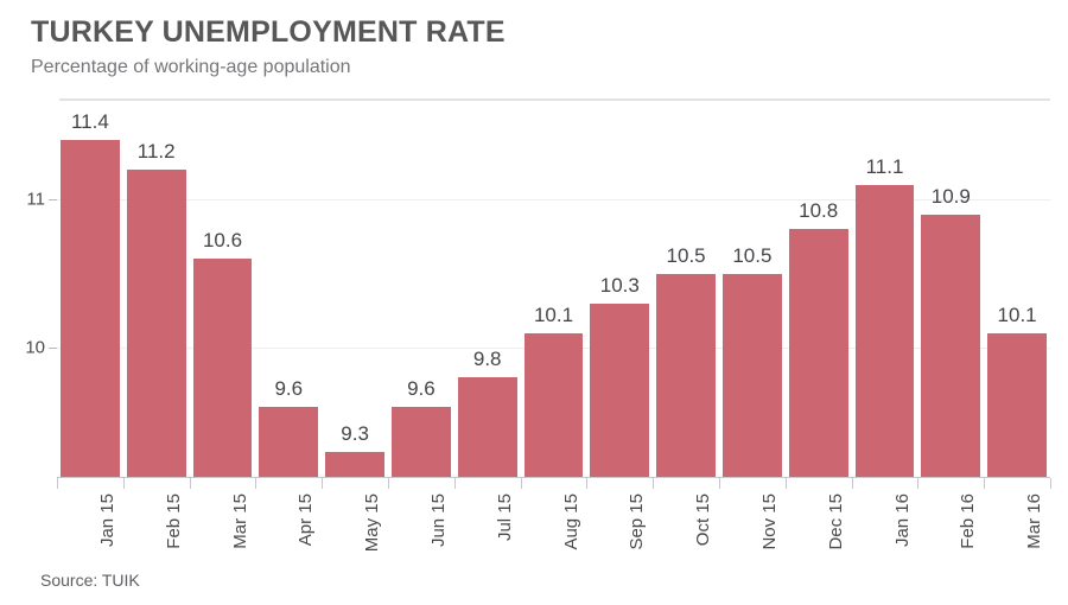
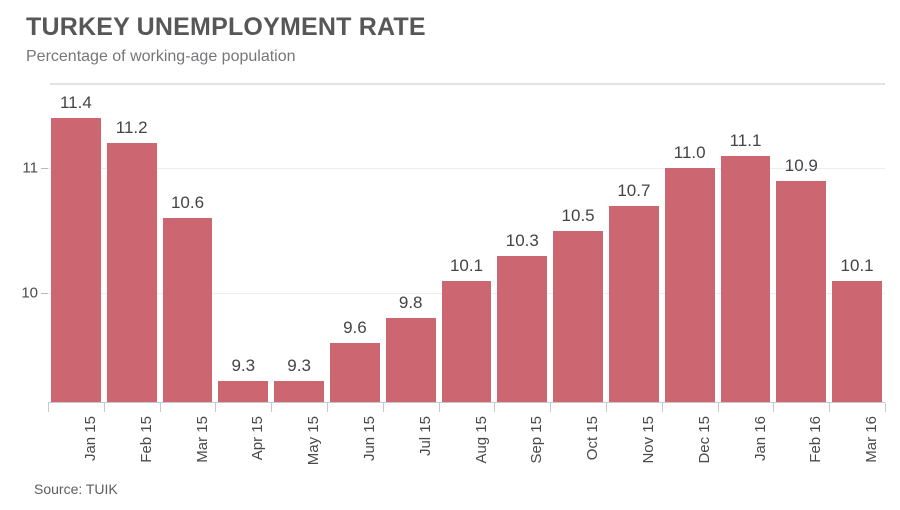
Apr 15: 9.6 -> 9.3
Nov 15: 10.5 -> 10.7
Dec 15: 10.8 -> 11.0
